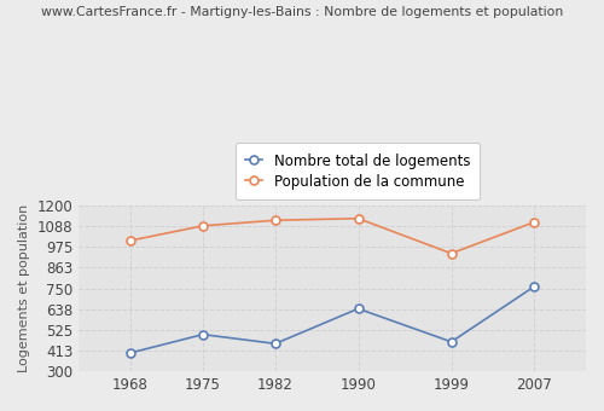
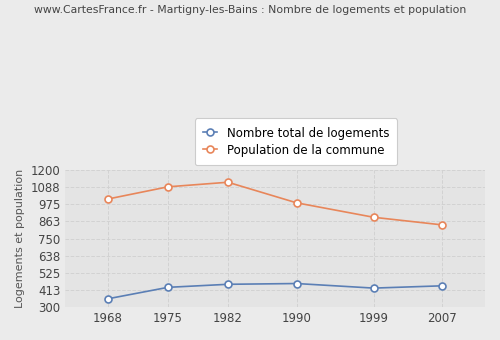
Nombre total de logements/1968: 400 -> 360
Nombre total de logements/1975: 500 -> 430
Nombre total de logements/1990: 640 -> 460
Population de la commune/1990: 1130 -> 980
Nombre total de logements/1999: 460 -> 420
Population de la commune/1999: 940 -> 890
Nombre total de logements/2007: 760 -> 440
Population de la commune/2007: 1110 -> 840
